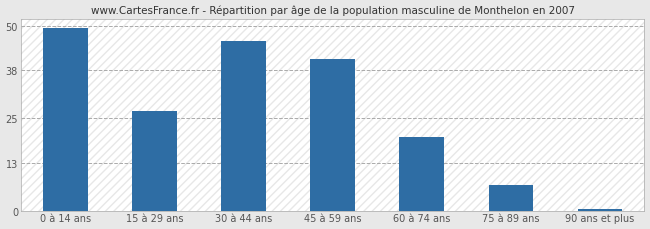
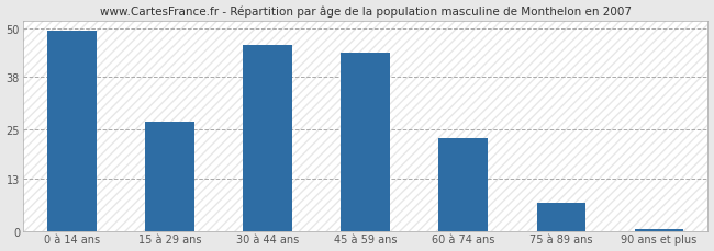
45 à 59 ans: 41.0 -> 44.0
60 à 74 ans: 20.0 -> 23.0
